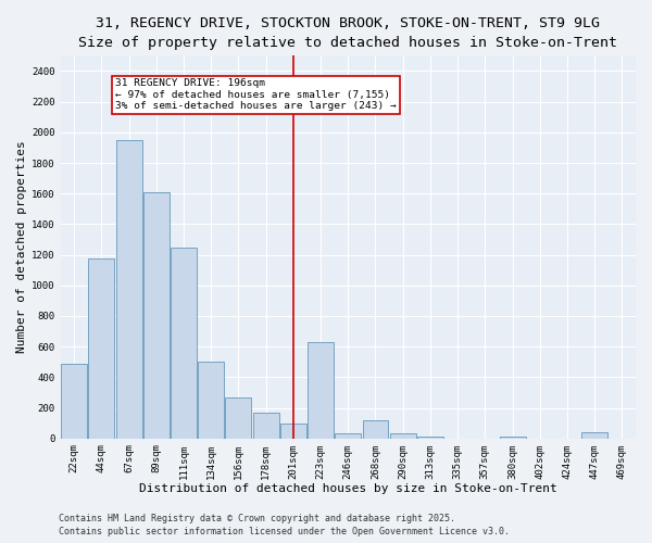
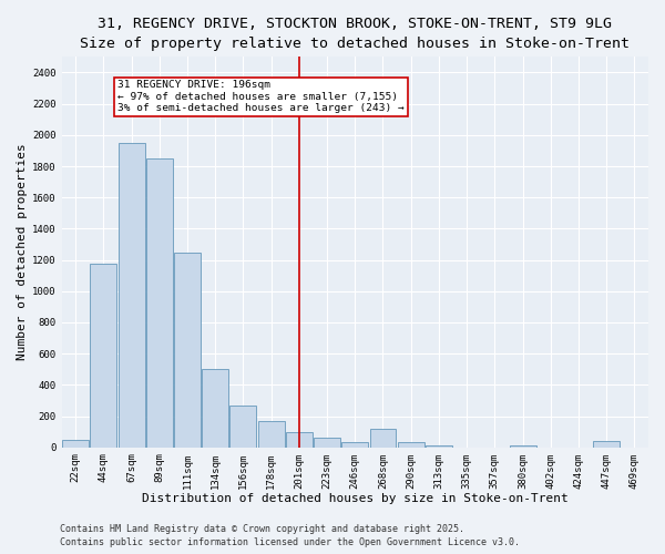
22sqm: 490 -> 50
89sqm: 1610 -> 1850
223sqm: 630 -> 60
